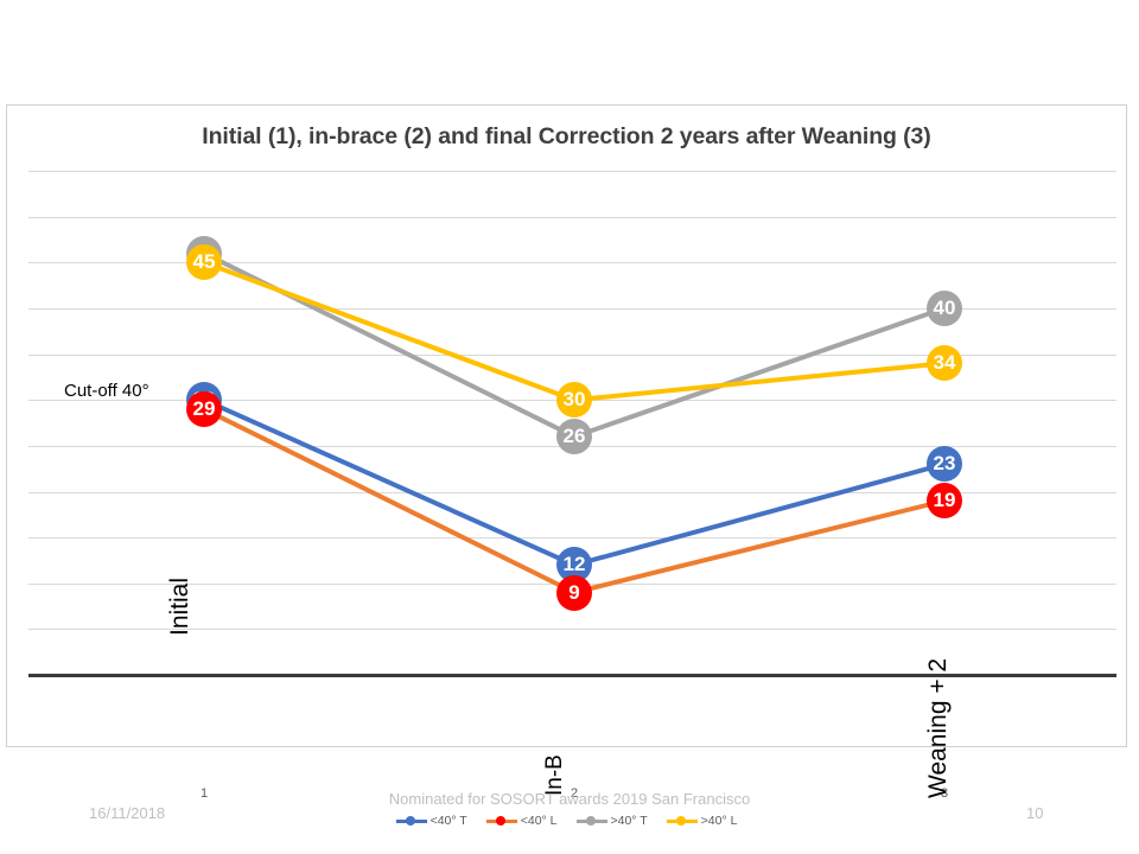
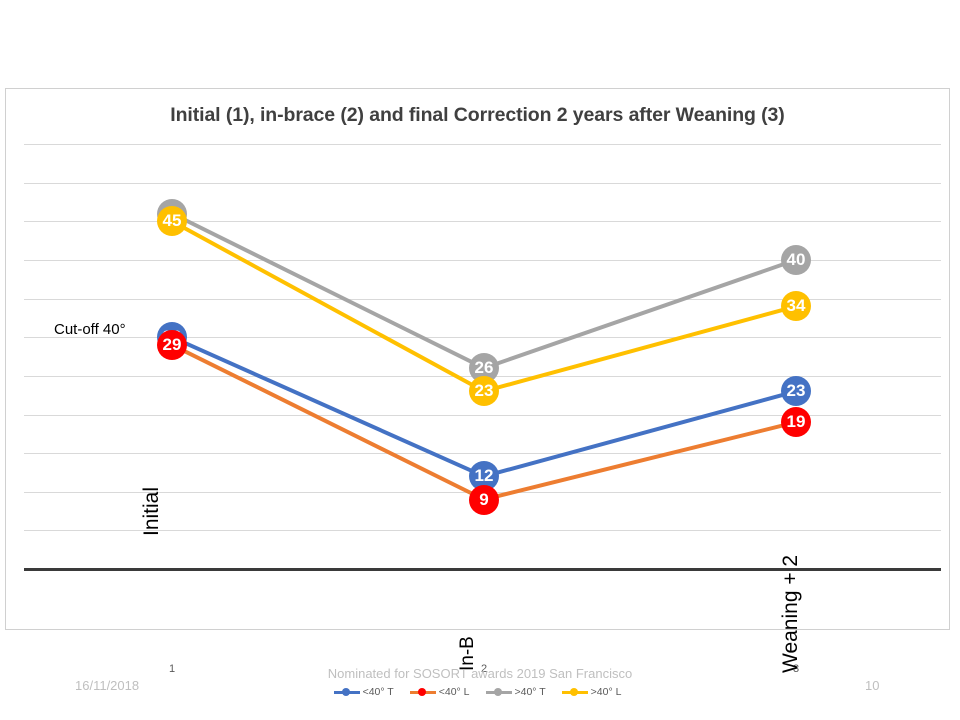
>40° L/2: 30 -> 23
